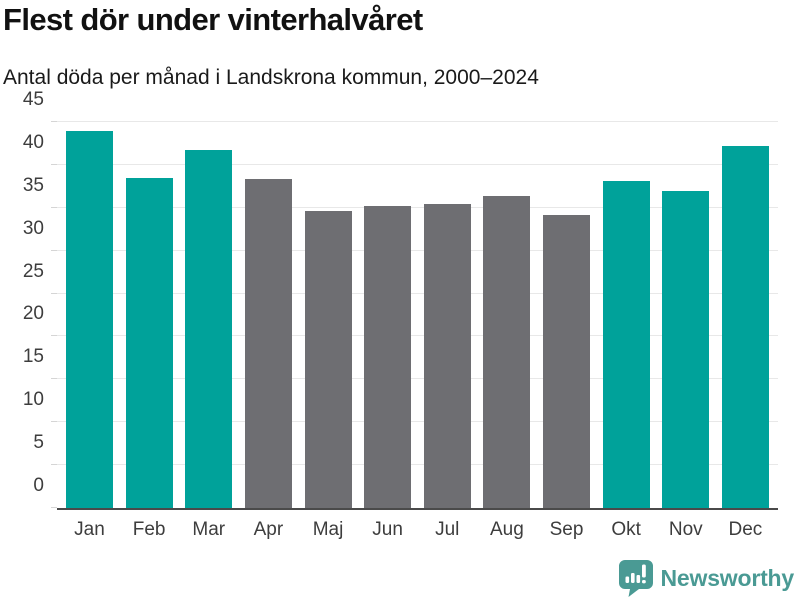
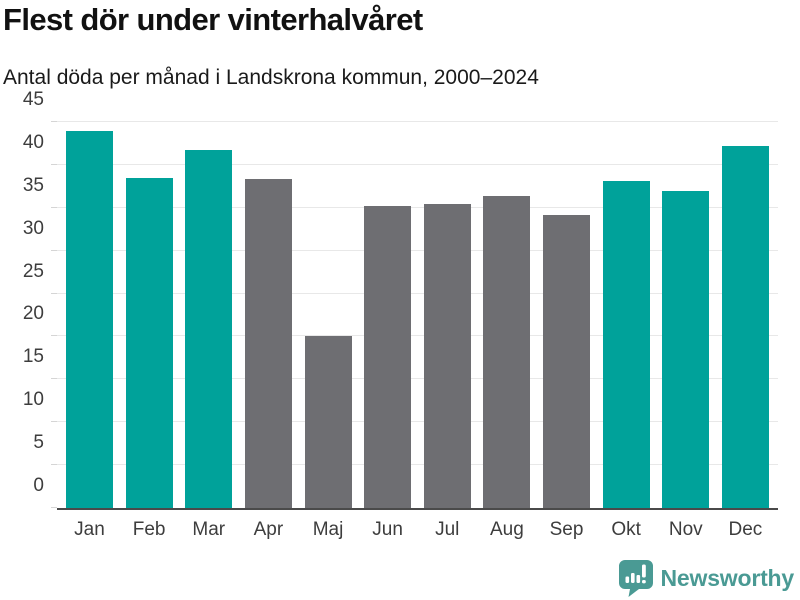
Maj: 35 -> 20
